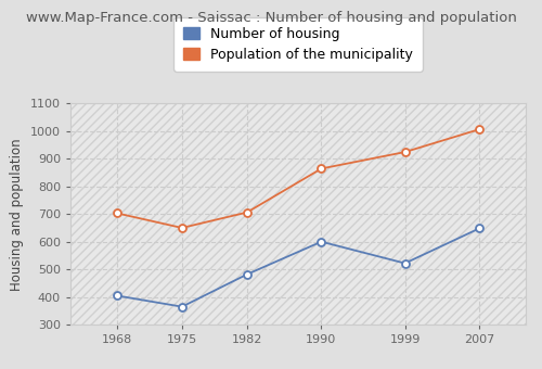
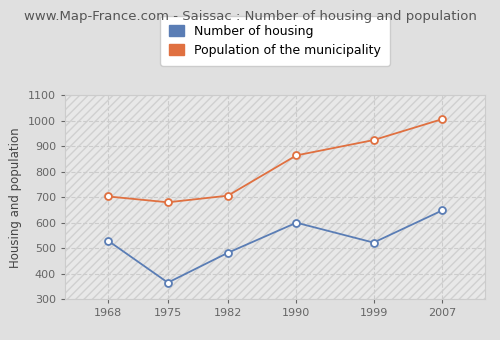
Number of housing/1968: 405 -> 530
Population of the municipality/1975: 650 -> 680
